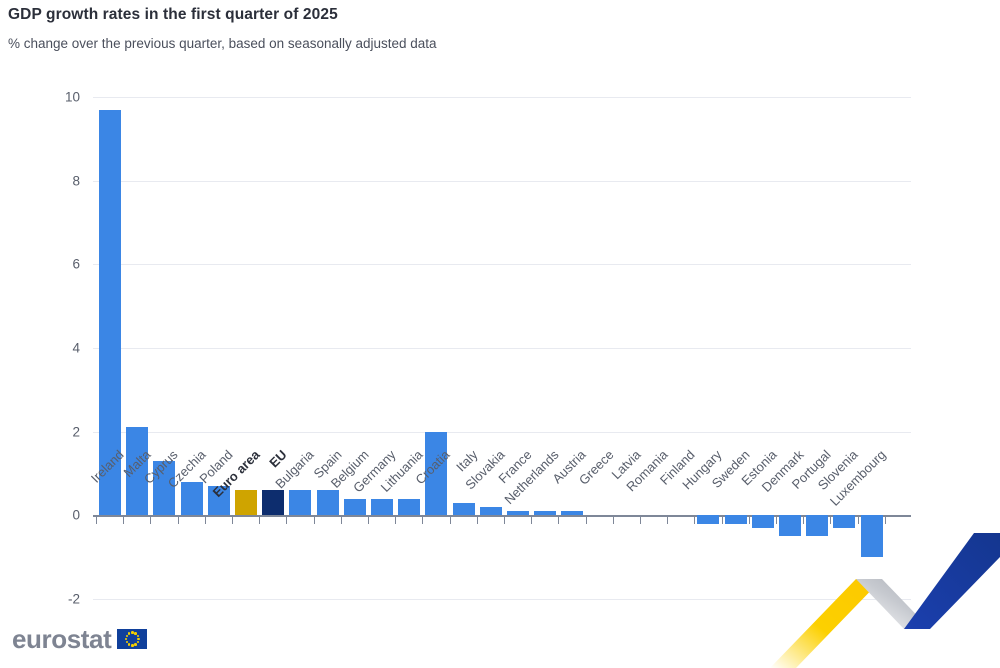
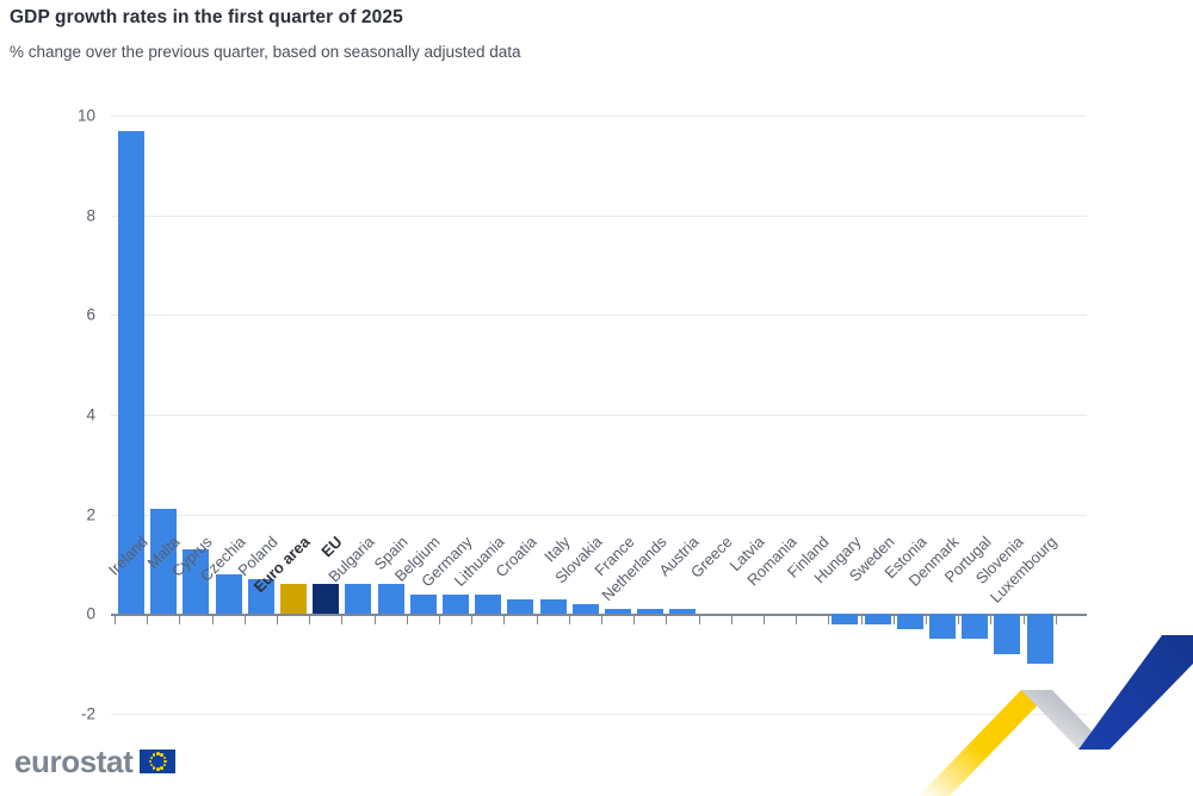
Croatia: 2.0 -> 0.3
Slovenia: -0.3 -> -0.8
